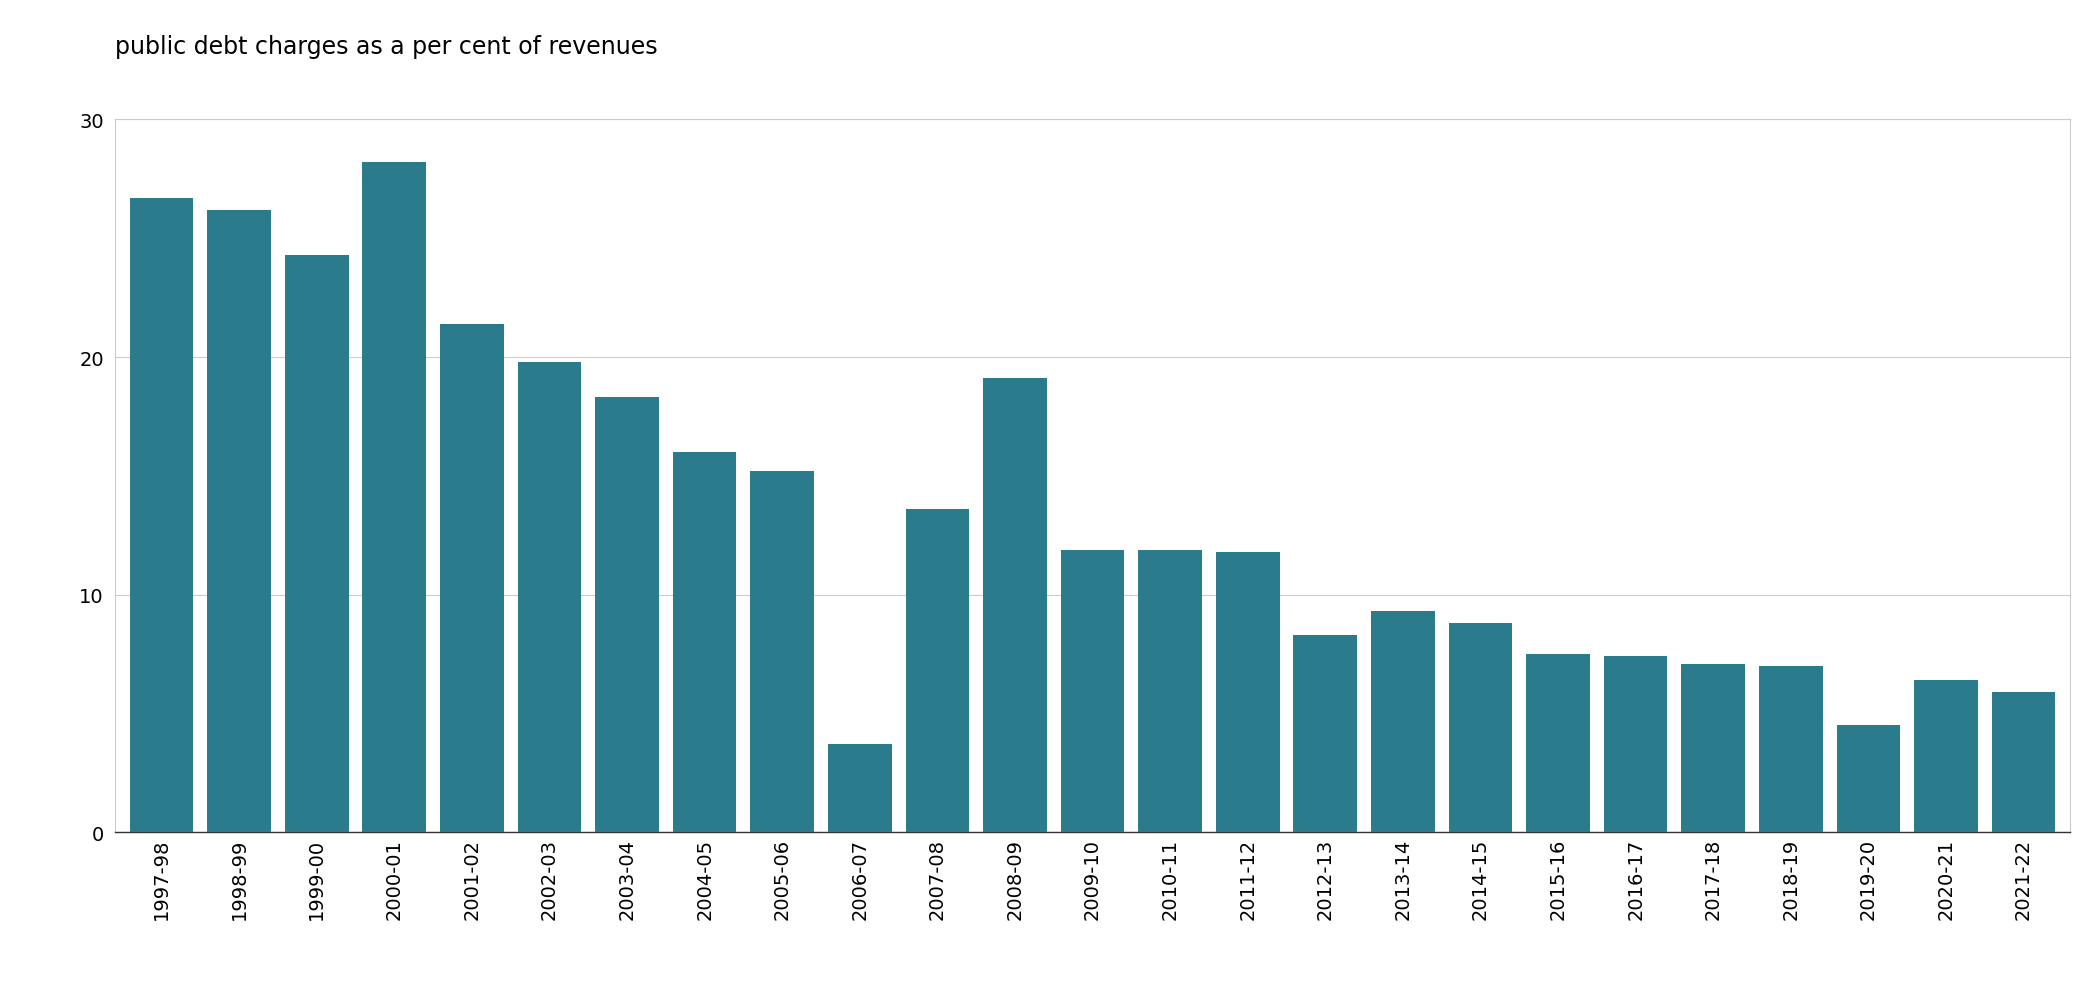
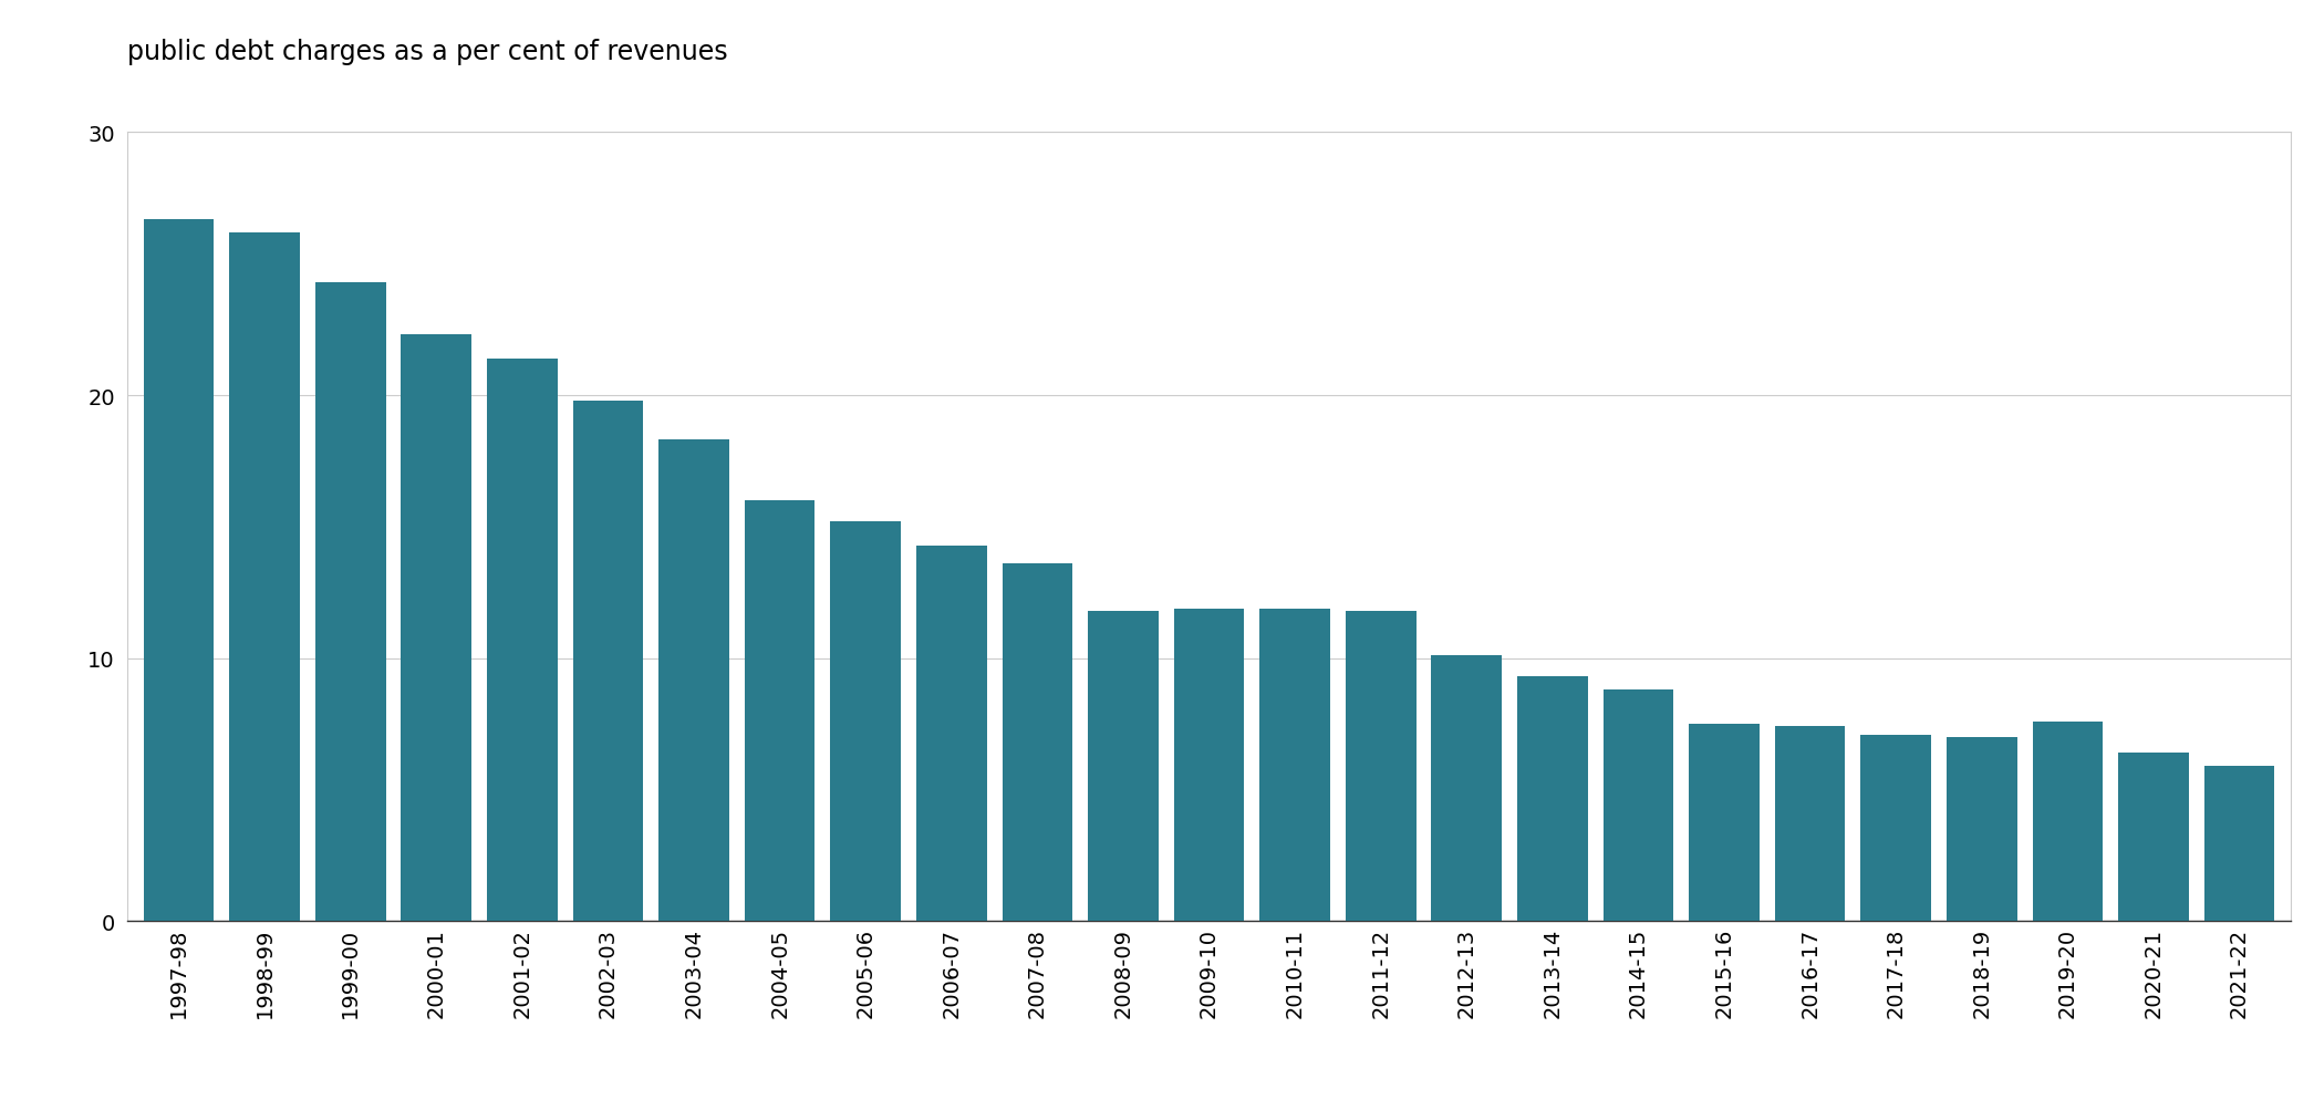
2000-01: 28.2 -> 22.3
2006-07: 3.7 -> 14.3
2008-09: 19.1 -> 11.8
2012-13: 8.3 -> 10.1
2019-20: 4.5 -> 7.6
